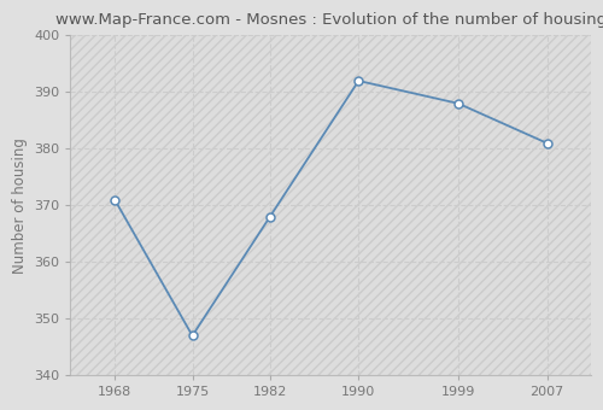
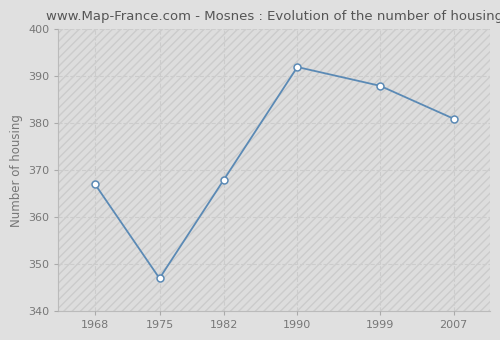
1968: 371 -> 367
